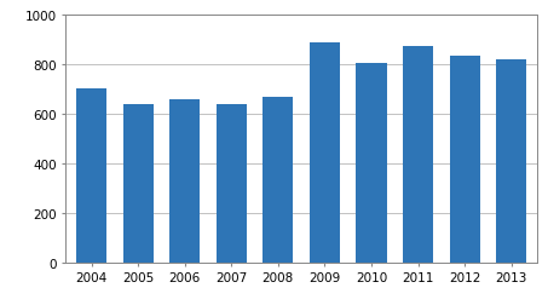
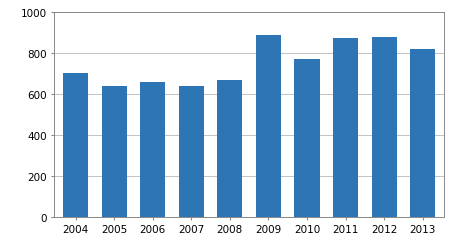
2010: 805 -> 770
2012: 830 -> 875
